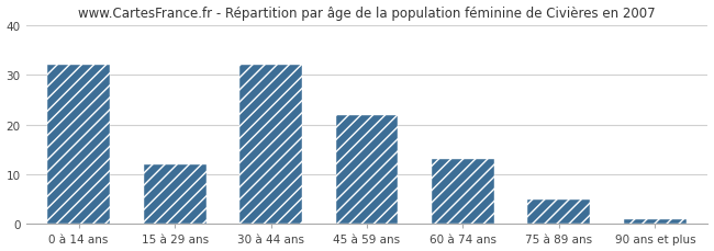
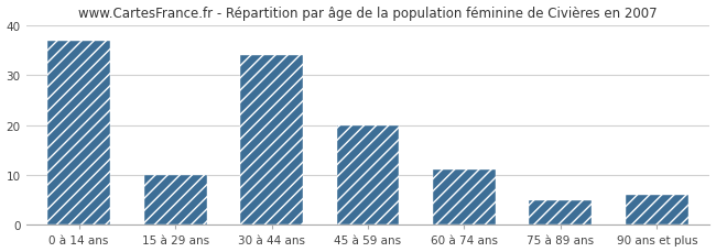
0 à 14 ans: 32 -> 37
15 à 29 ans: 12 -> 10
30 à 44 ans: 32 -> 34
45 à 59 ans: 22 -> 20
60 à 74 ans: 13 -> 11
90 ans et plus: 1 -> 6
